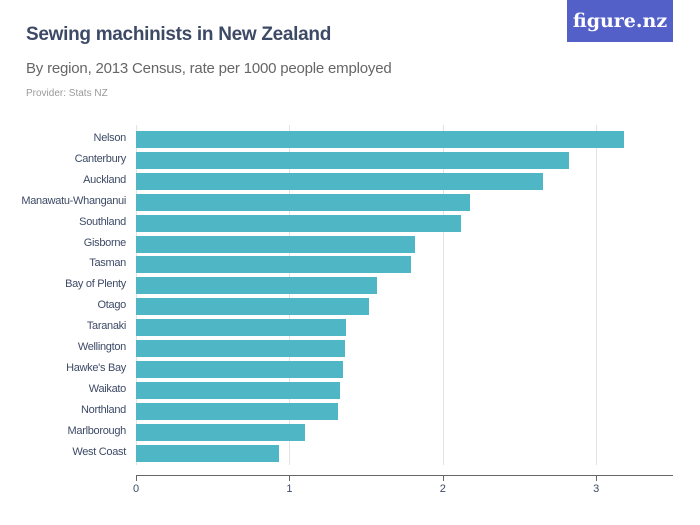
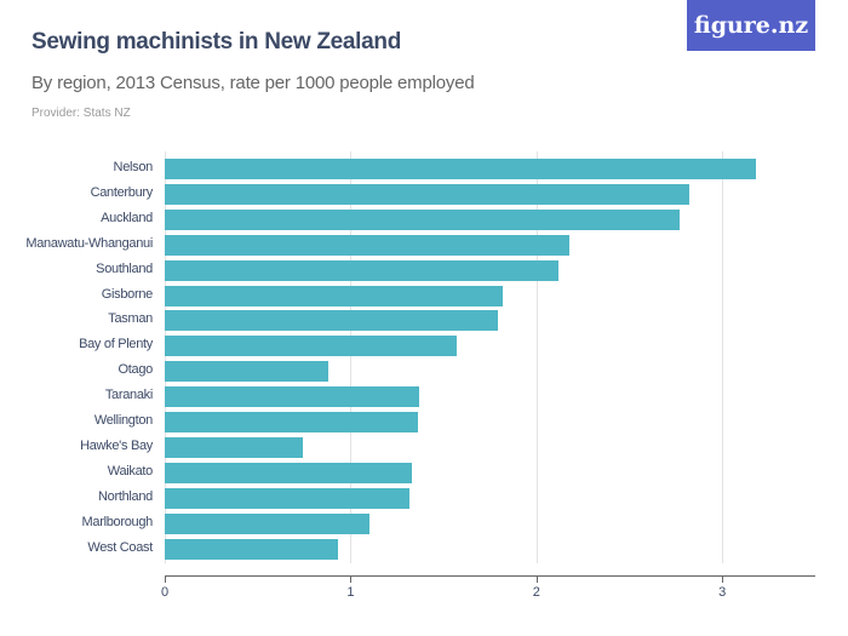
Auckland: 2.65 -> 2.77
Otago: 1.52 -> 0.88
Hawke's Bay: 1.35 -> 0.74
